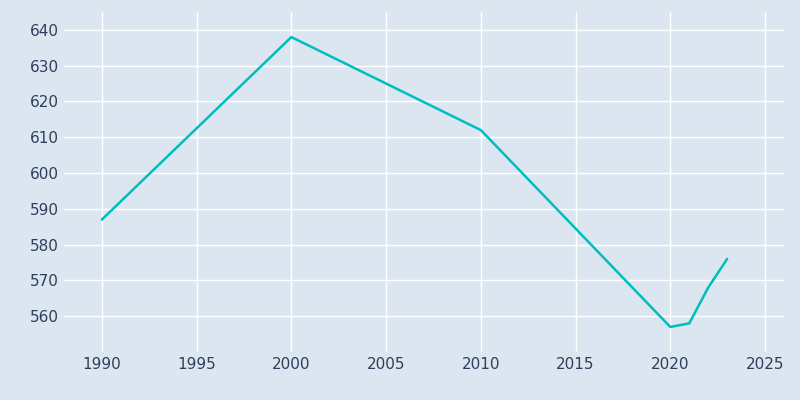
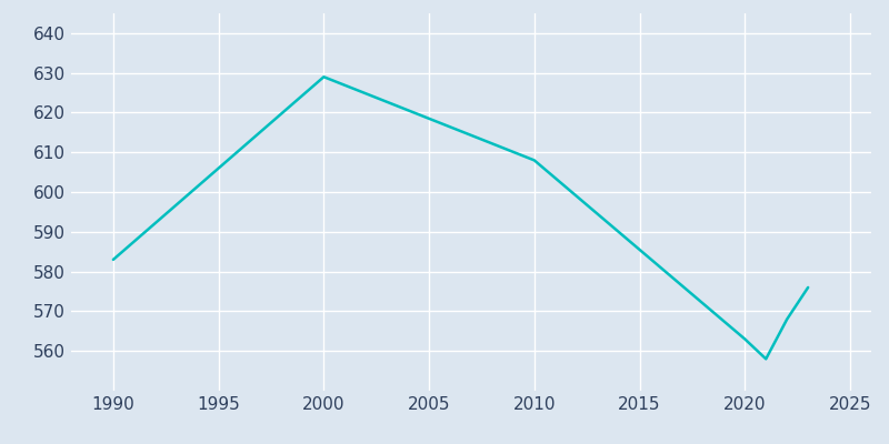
1990: 587 -> 583
2000: 638 -> 629
2010: 612 -> 608
2020: 557 -> 563
